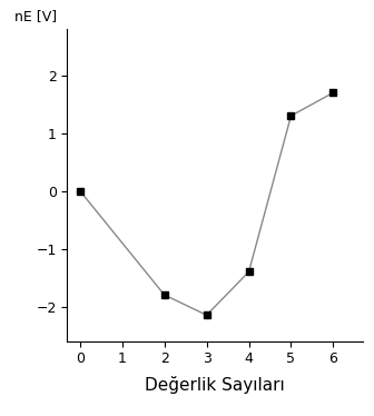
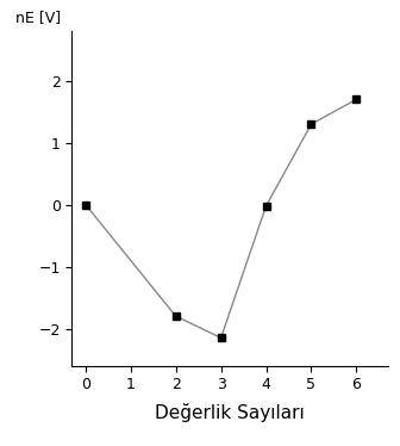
4: -1.40 -> -0.02
